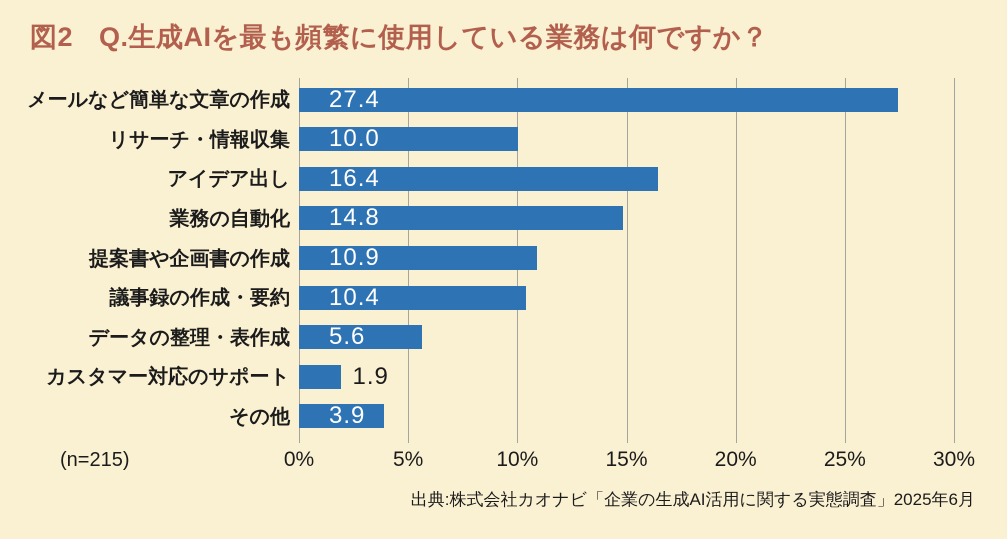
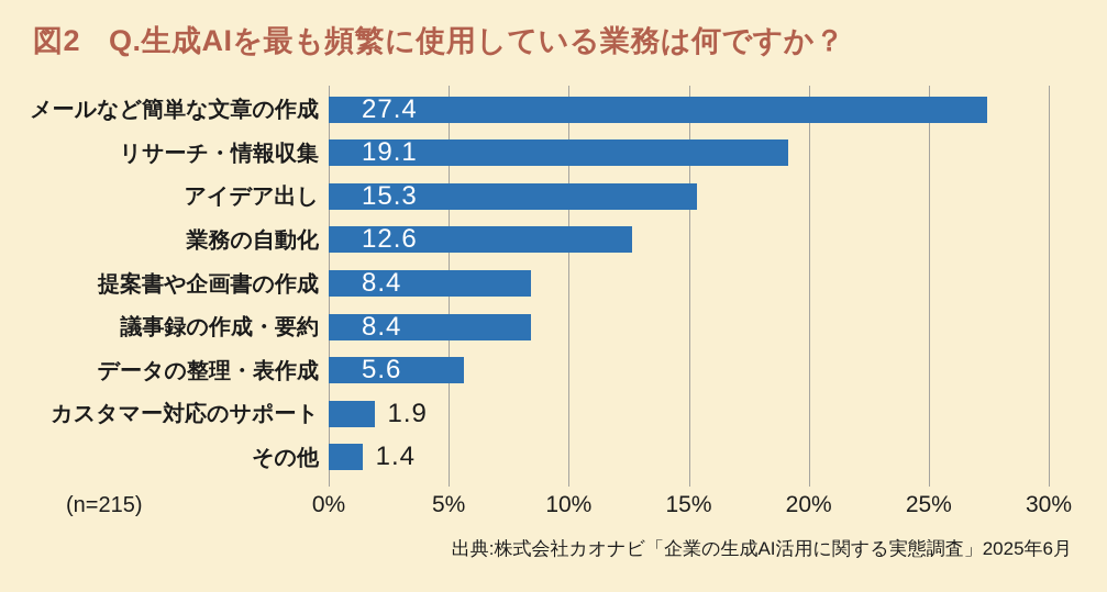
リサーチ・情報収集: 10.0 -> 19.1
アイデア出し: 16.4 -> 15.3
業務の自動化: 14.8 -> 12.6
提案書や企画書の作成: 10.9 -> 8.4
議事録の作成・要約: 10.4 -> 8.4
その他: 3.9 -> 1.4
